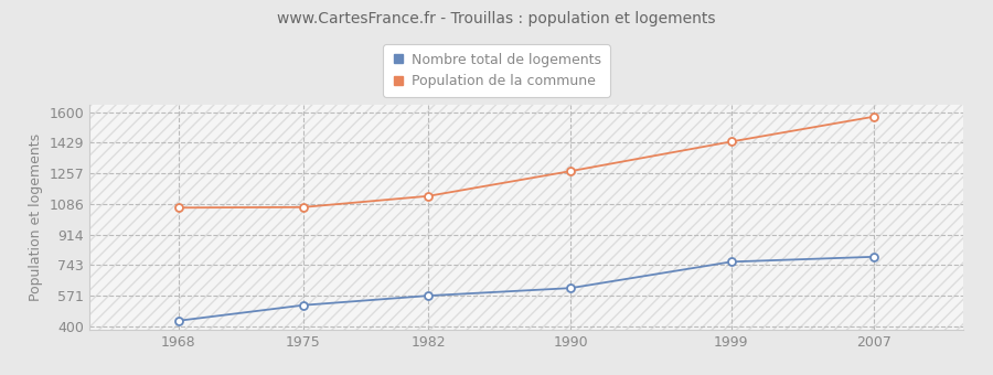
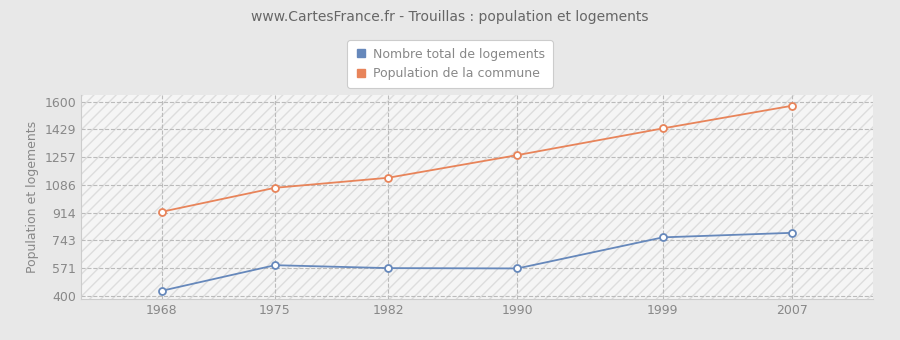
Population de la commune/1968: 1060 -> 920
Nombre total de logements/1975: 520 -> 590
Nombre total de logements/1990: 620 -> 570
